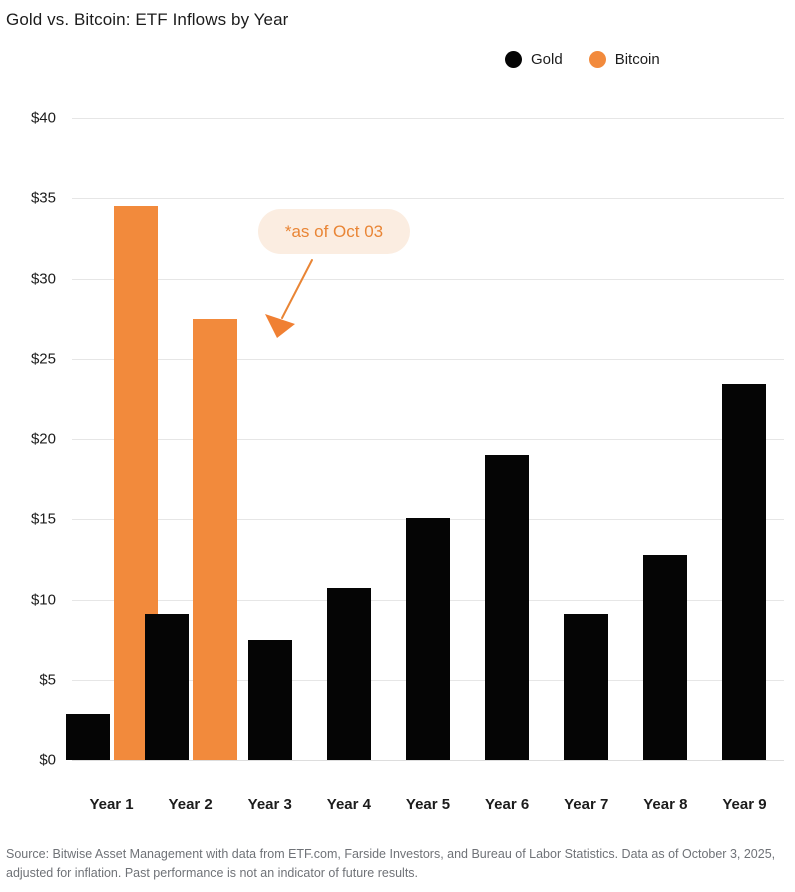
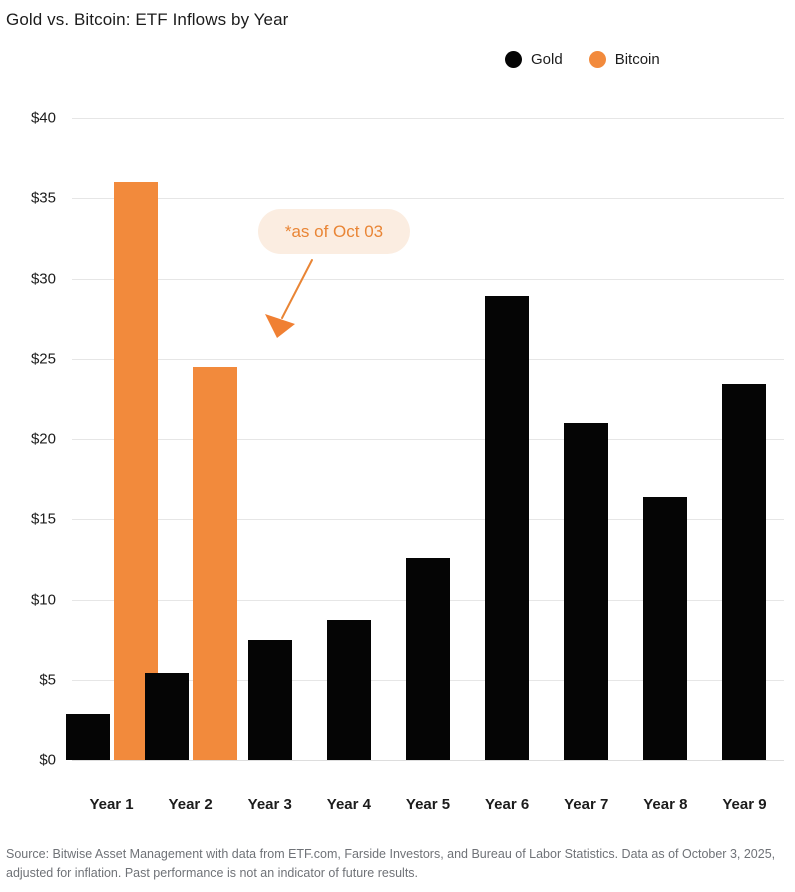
Bitcoin/Year 1: $34.5 -> $36.0
Gold/Year 2: $9.1 -> $5.5
Bitcoin/Year 2: $27.5 -> $24.5
Gold/Year 4: $10.7 -> $8.8
Gold/Year 5: $15.1 -> $12.6
Gold/Year 6: $19.0 -> $28.9
Gold/Year 7: $9.1 -> $21.0
Gold/Year 8: $12.8 -> $16.4
